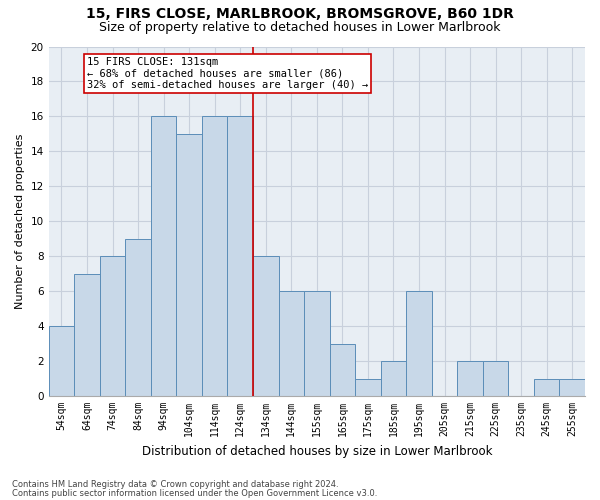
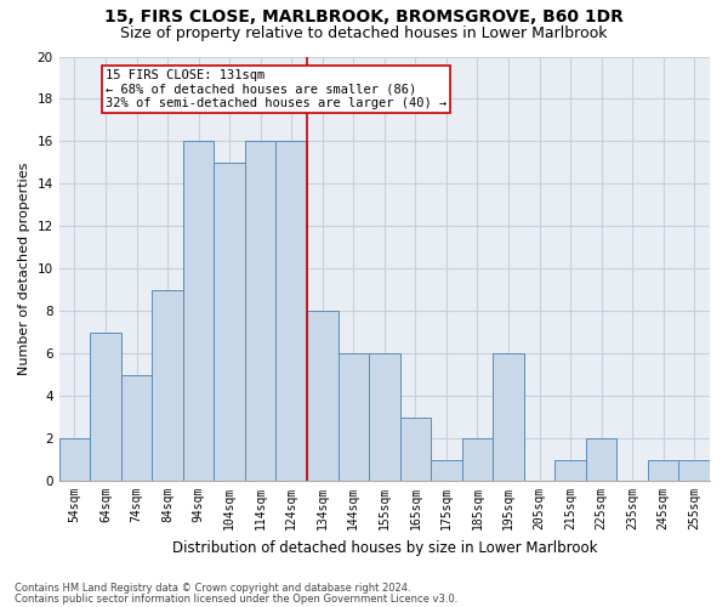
54sqm: 4 -> 2
74sqm: 8 -> 5
215sqm: 2 -> 1
